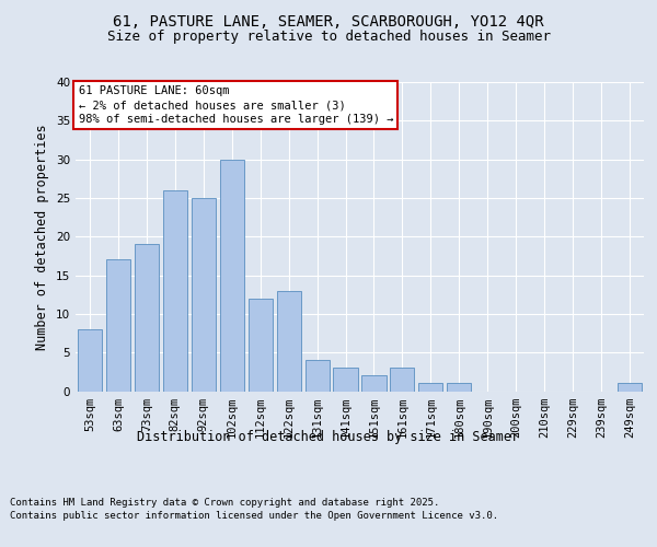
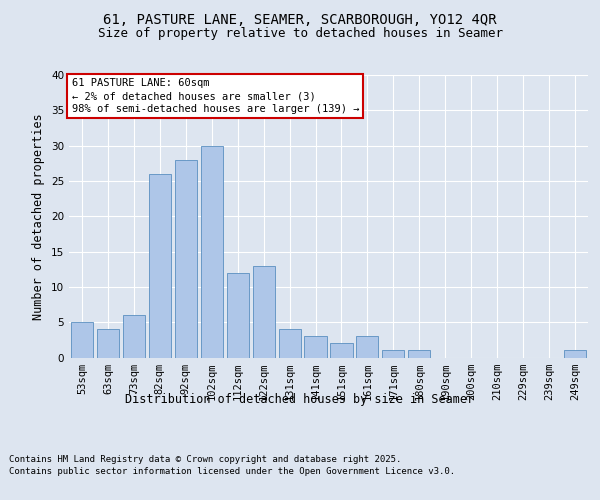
53sqm: 8 -> 5
63sqm: 17 -> 4
73sqm: 19 -> 6
92sqm: 25 -> 28
